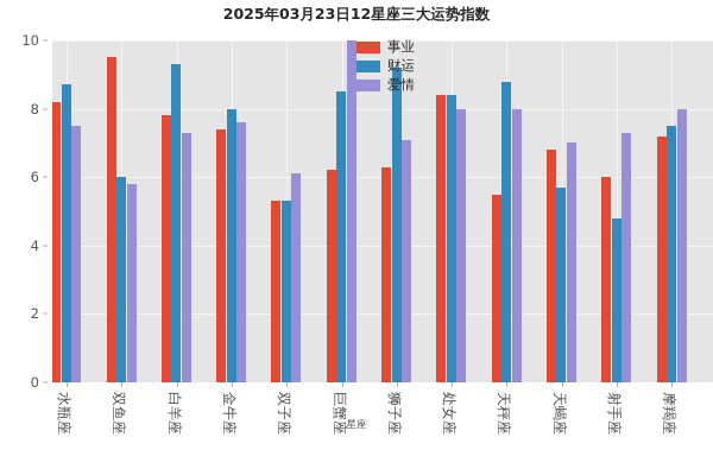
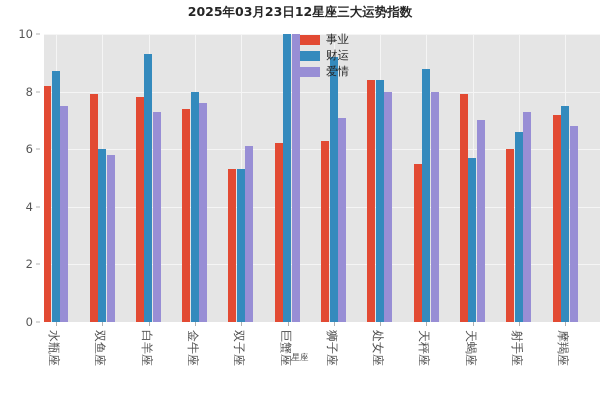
事业/双鱼座: 9.5 -> 7.9
财运/巨蟹座: 8.5 -> 10.0
事业/天蝎座: 6.8 -> 7.9
财运/射手座: 4.8 -> 6.6
爱情/摩羯座: 8.0 -> 6.8
